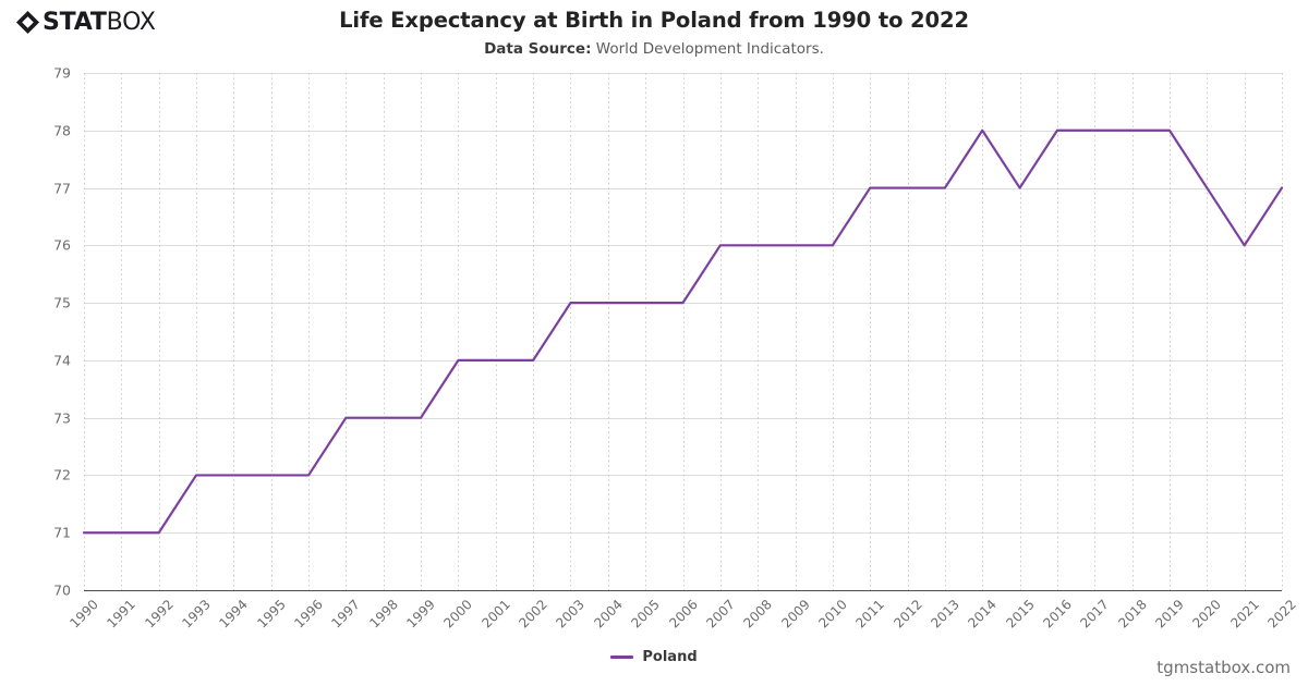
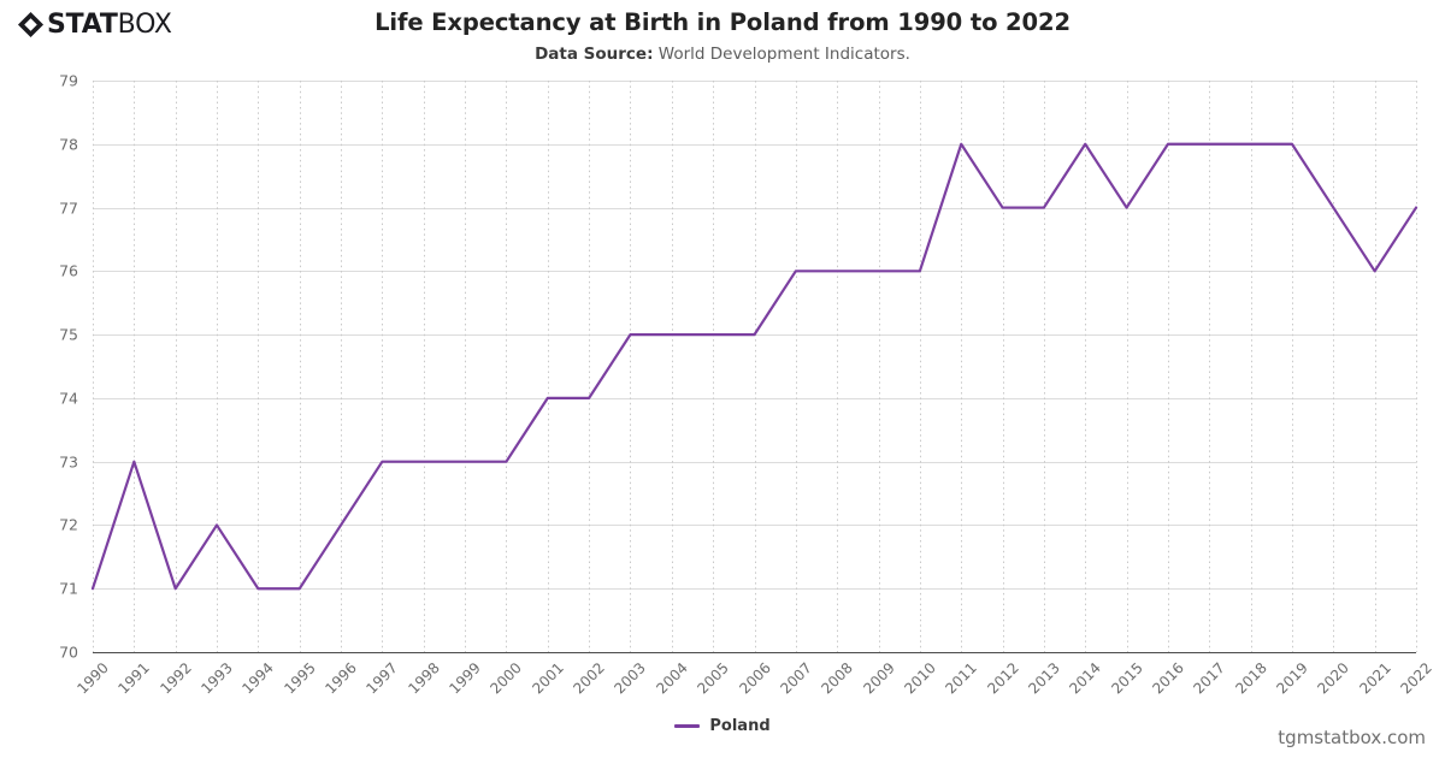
1991: 71 -> 73
1994: 72 -> 71
1995: 72 -> 71
2000: 74 -> 73
2011: 77 -> 78
